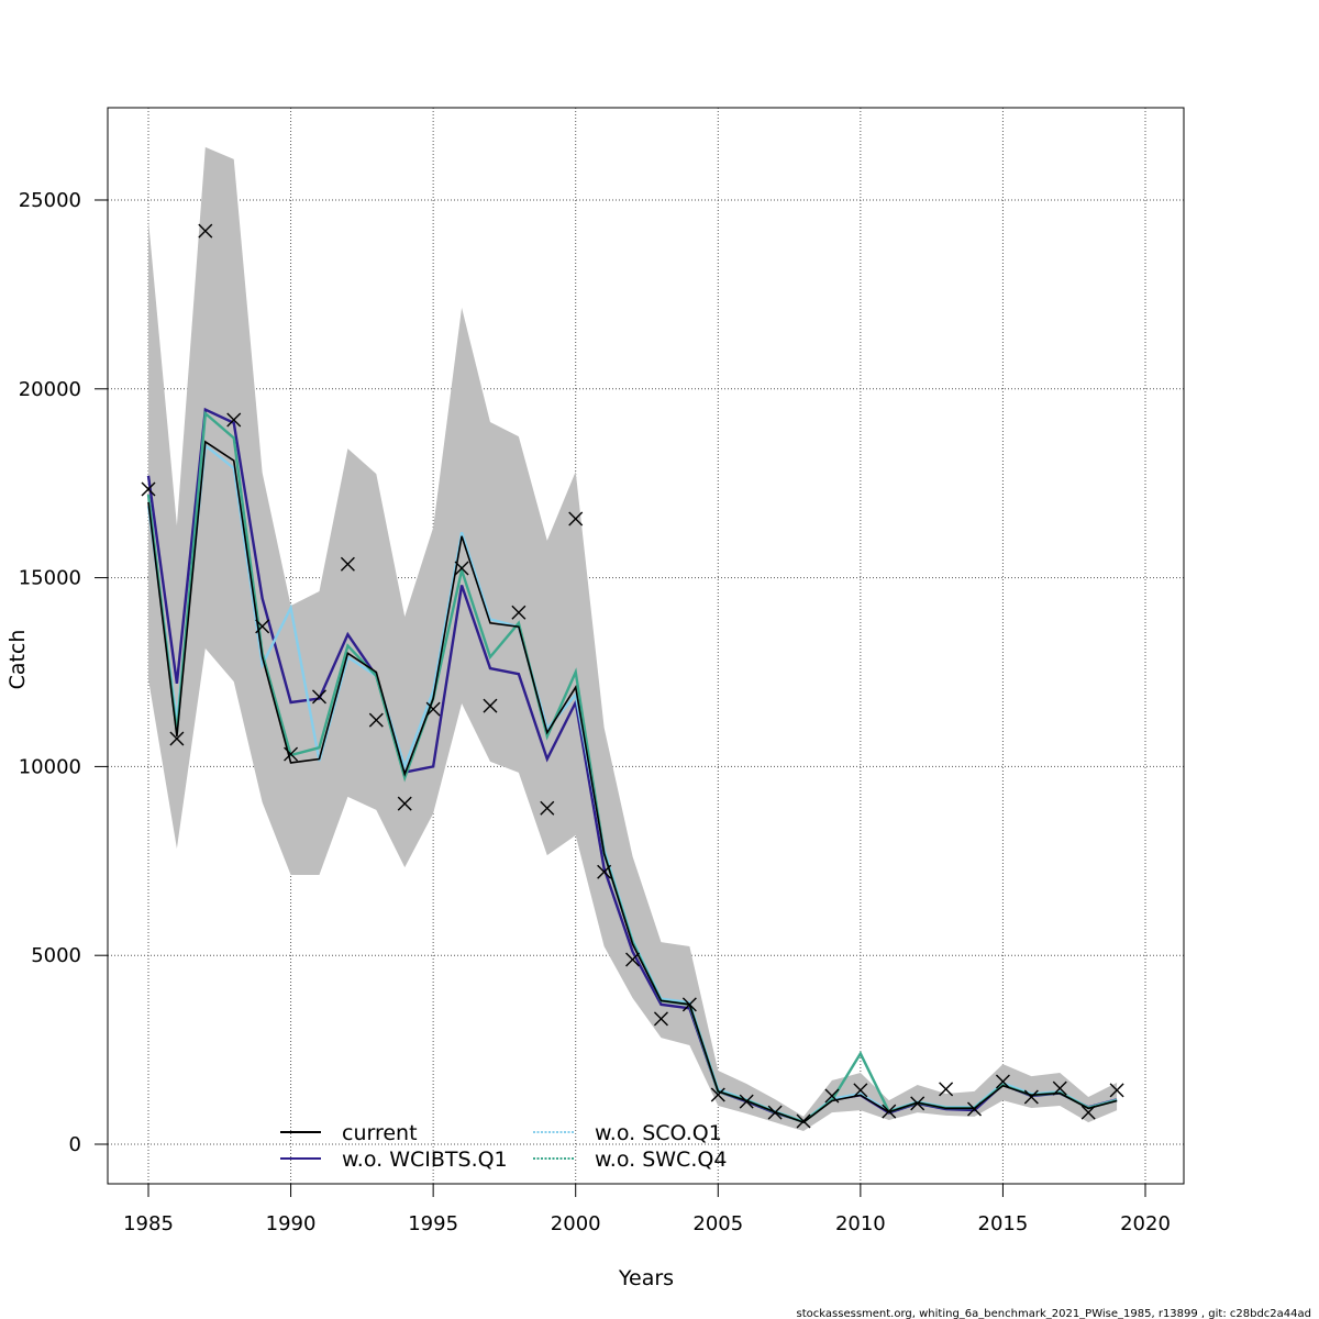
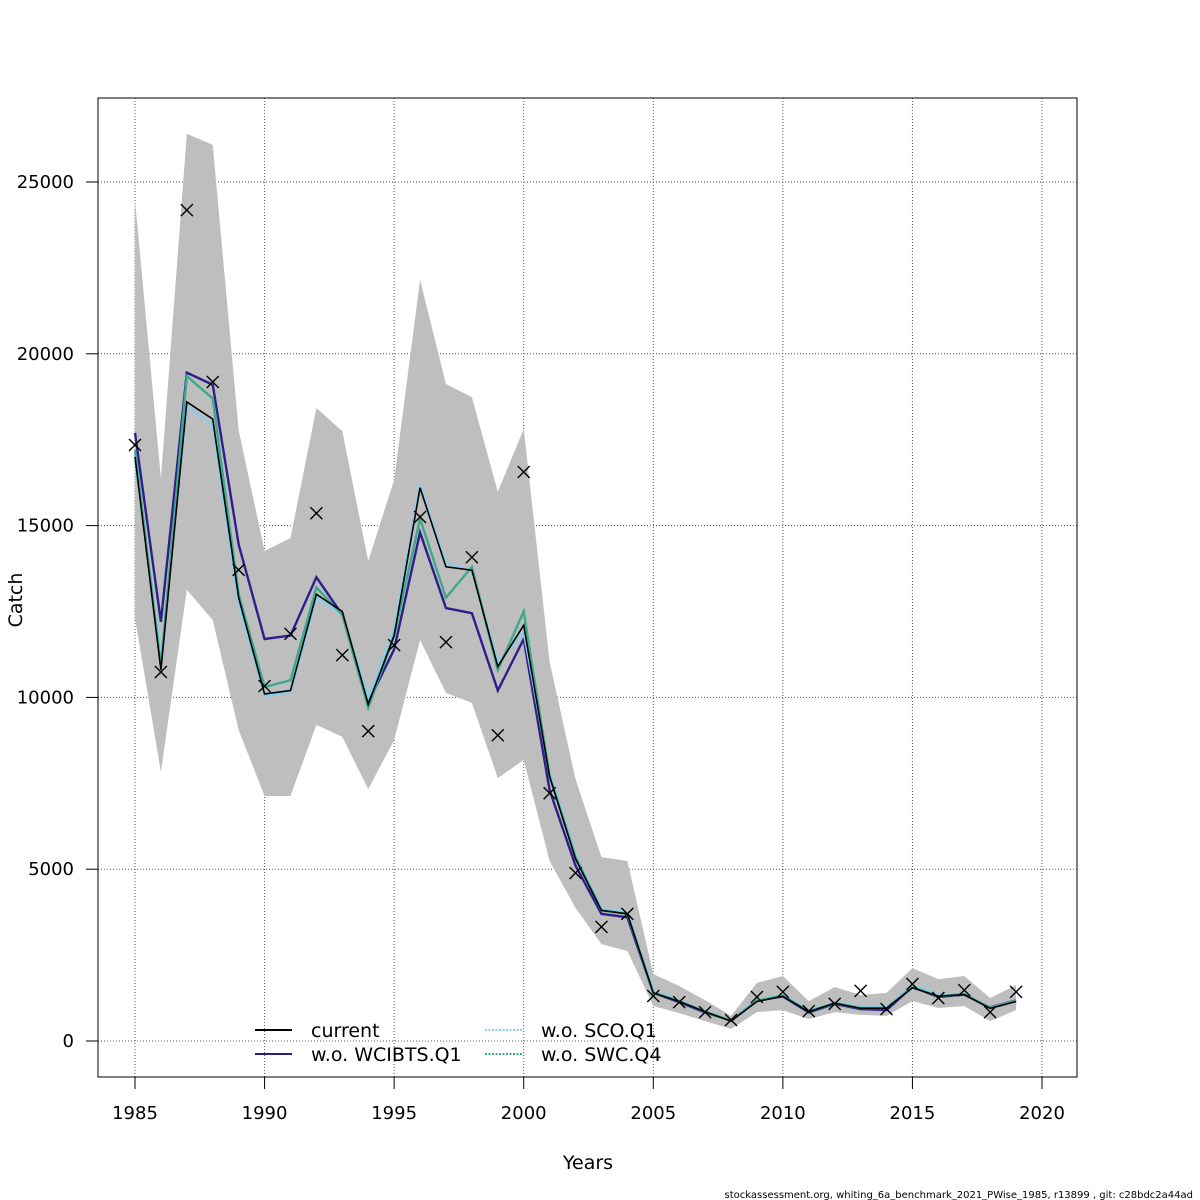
w.o. SCO.Q1/1990: 14200 -> 10000
w.o. WCIBTS.Q1/1995: 10000 -> 11400
w.o. SWC.Q4/2010: 2400 -> 1300
